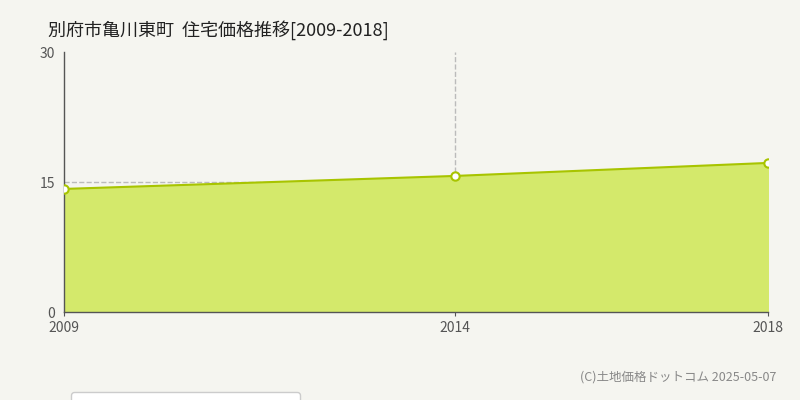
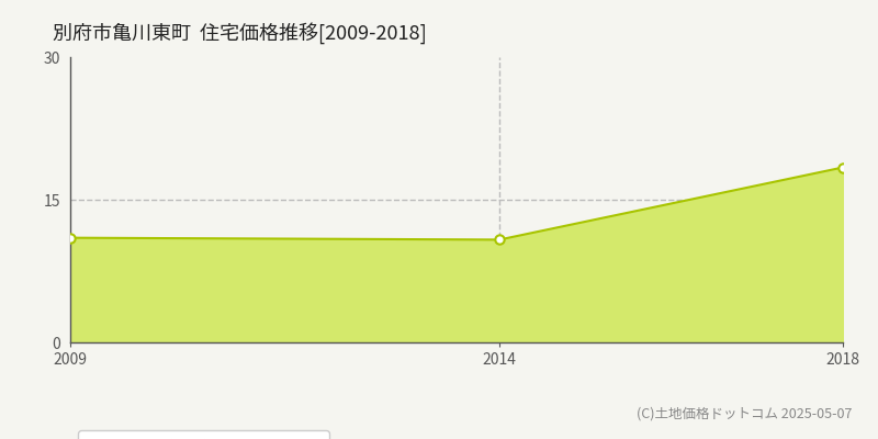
2009: 14.2 -> 11.0
2014: 15.7 -> 10.8
2018: 17.2 -> 18.4
